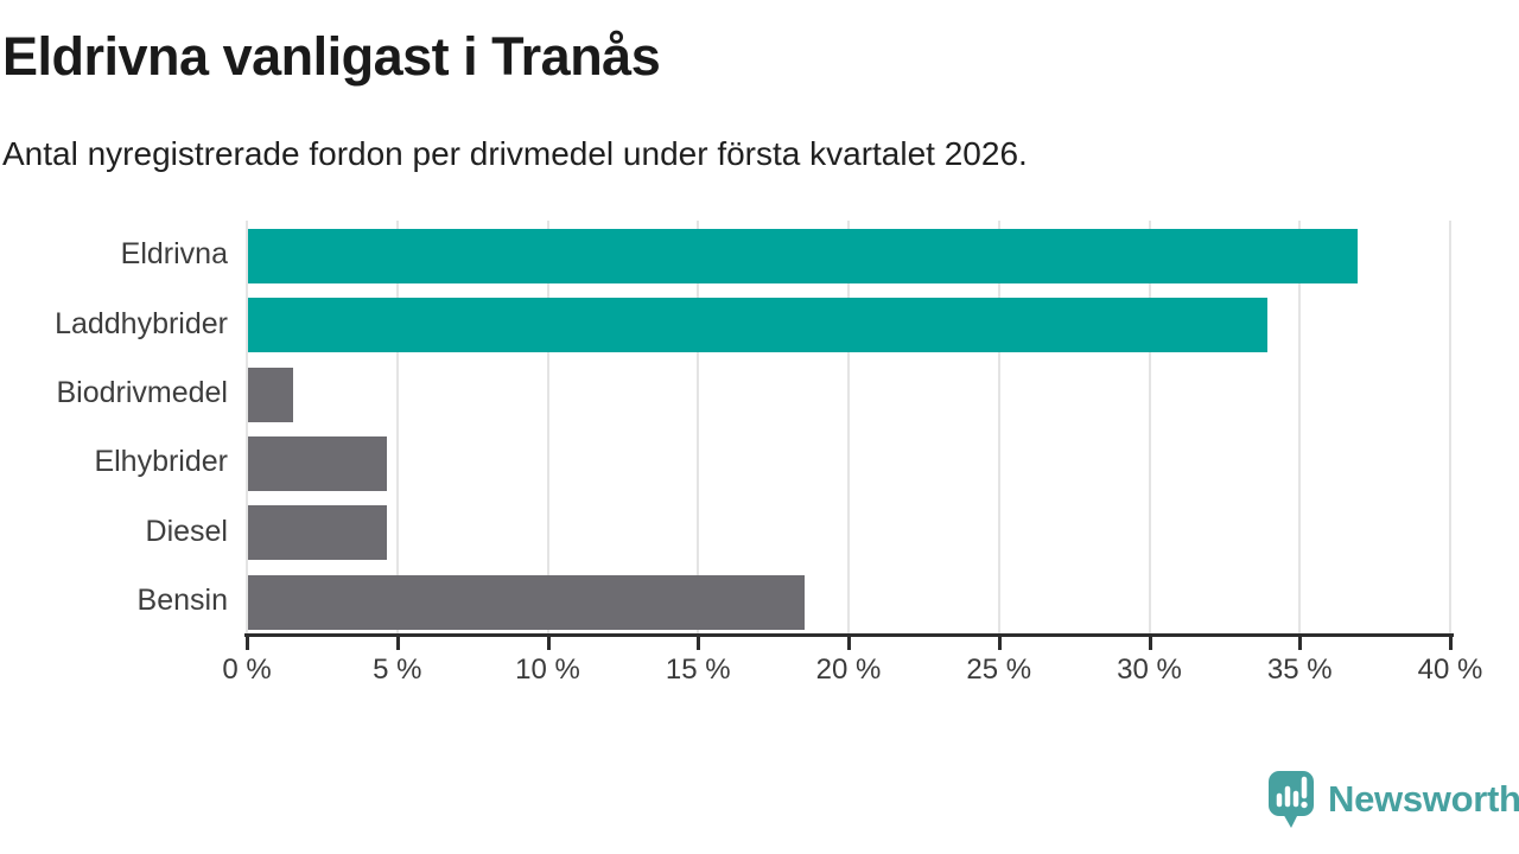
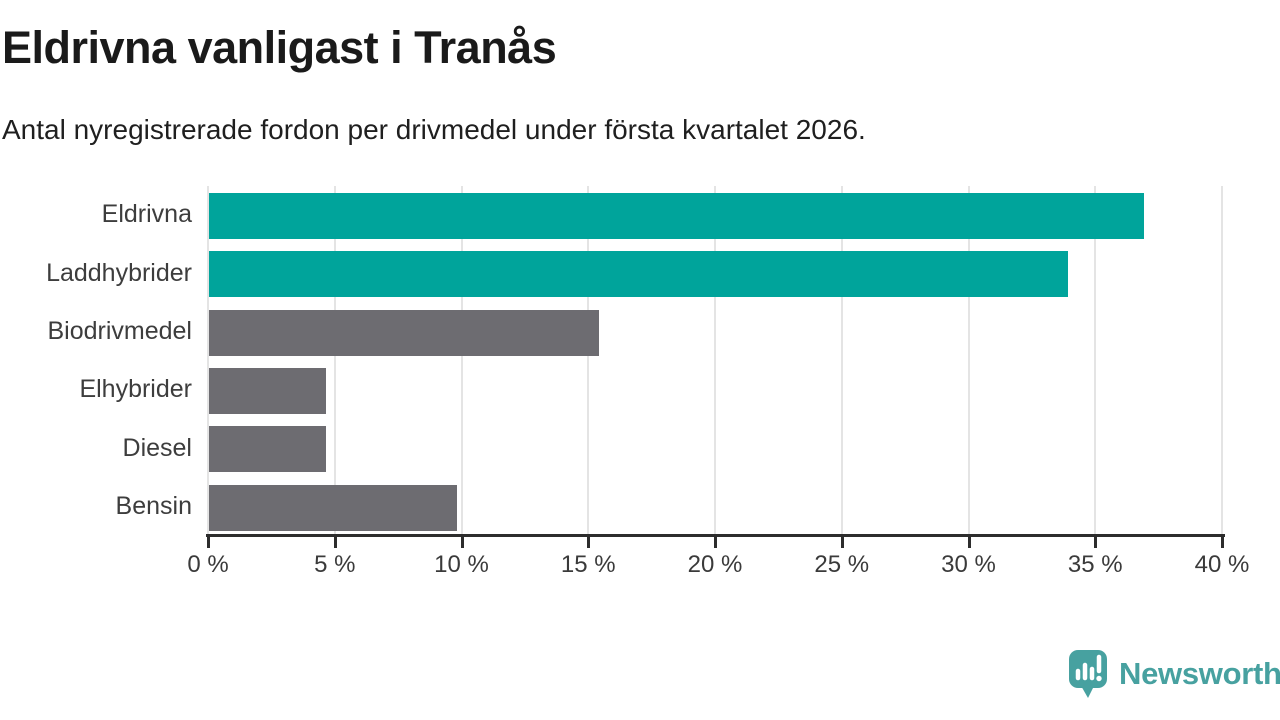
Biodrivmedel: 1.5% -> 15.4%
Bensin: 18.5% -> 9.8%
